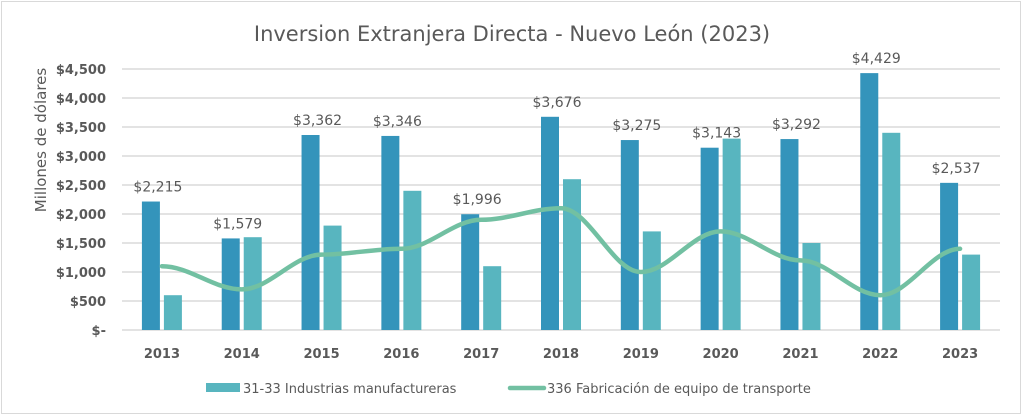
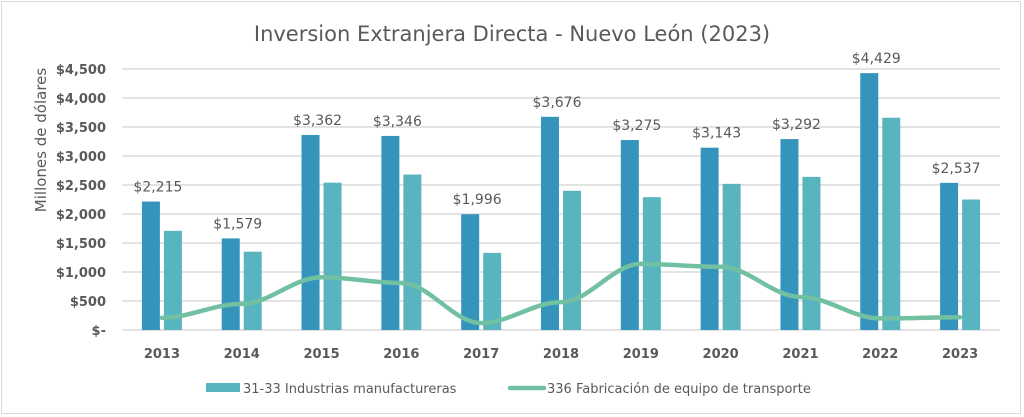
31-33 Industrias manufactureras/2013: $600 -> $1700
336 Fabricación de equipo de transporte/2013: $1100 -> $200
31-33 Industrias manufactureras/2014: $1600 -> $1400
336 Fabricación de equipo de transporte/2014: $700 -> $400
31-33 Industrias manufactureras/2015: $1800 -> $2500
336 Fabricación de equipo de transporte/2015: $1300 -> $900
31-33 Industrias manufactureras/2016: $2400 -> $2700
336 Fabricación de equipo de transporte/2016: $1400 -> $800
31-33 Industrias manufactureras/2017: $1100 -> $1300
336 Fabricación de equipo de transporte/2017: $1900 -> $100
31-33 Industrias manufactureras/2018: $2600 -> $2400
336 Fabricación de equipo de transporte/2018: $2100 -> $500
31-33 Industrias manufactureras/2019: $1700 -> $2300
336 Fabricación de equipo de transporte/2019: $1000 -> $1100
31-33 Industrias manufactureras/2020: $3300 -> $2500
336 Fabricación de equipo de transporte/2020: $1700 -> $1100
31-33 Industrias manufactureras/2021: $1500 -> $2600
336 Fabricación de equipo de transporte/2021: $1200 -> $600
31-33 Industrias manufactureras/2022: $3400 -> $3700
336 Fabricación de equipo de transporte/2022: $600 -> $200
31-33 Industrias manufactureras/2023: $1300 -> $2200
336 Fabricación de equipo de transporte/2023: $1400 -> $200
